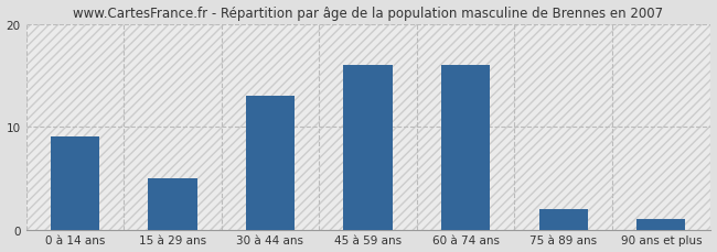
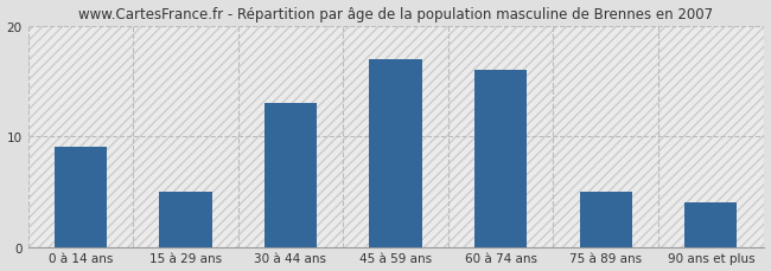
45 à 59 ans: 16 -> 17
75 à 89 ans: 2 -> 5
90 ans et plus: 1 -> 4
